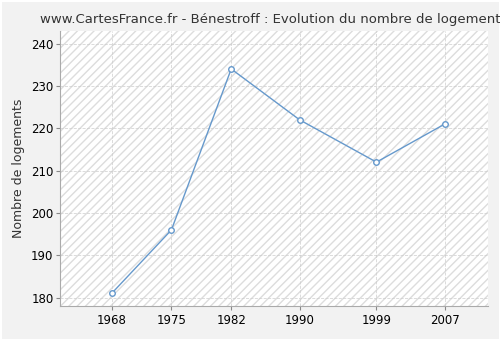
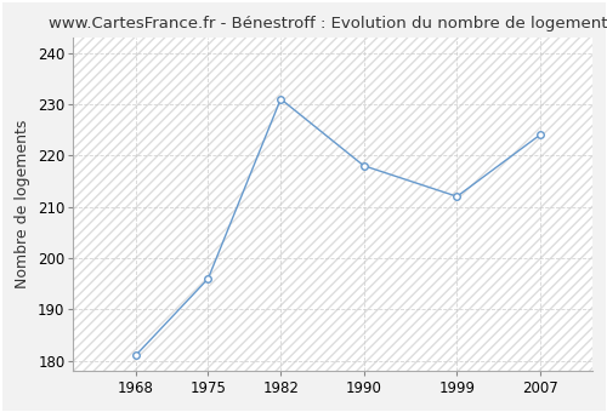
1982: 234 -> 231
1990: 222 -> 218
2007: 221 -> 224
